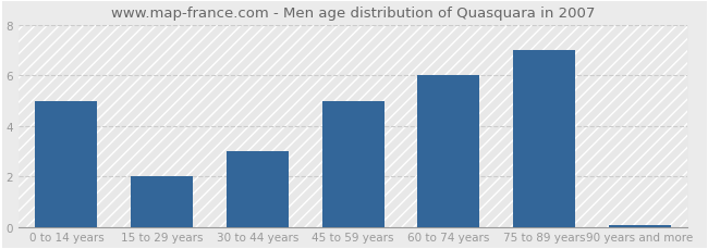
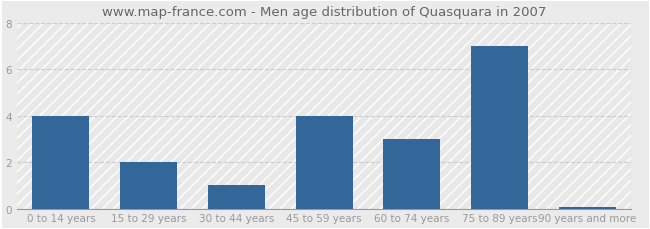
0 to 14 years: 5.00 -> 4.00
30 to 44 years: 3.00 -> 1.00
45 to 59 years: 5.00 -> 4.00
60 to 74 years: 6.00 -> 3.00
